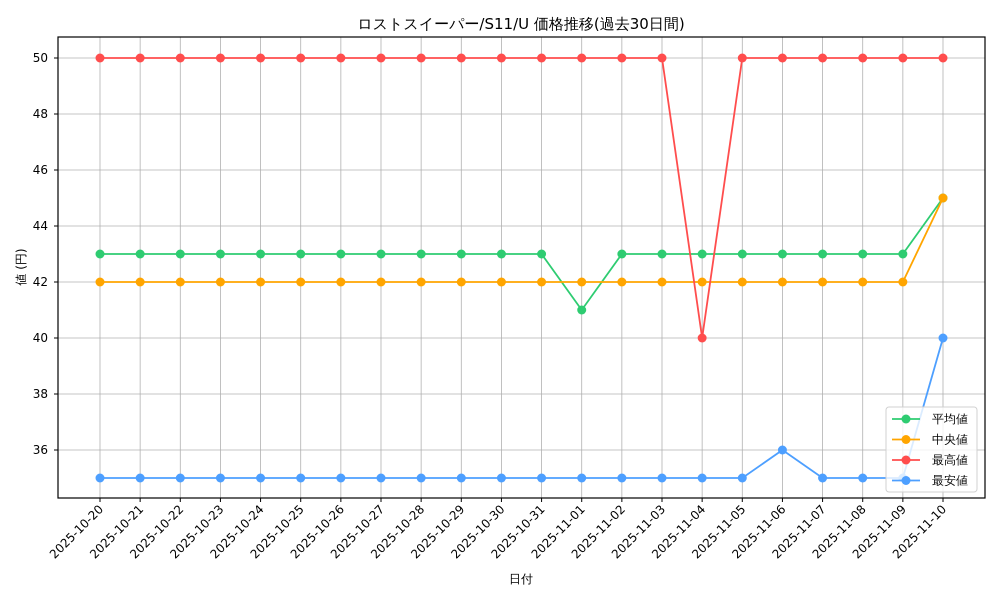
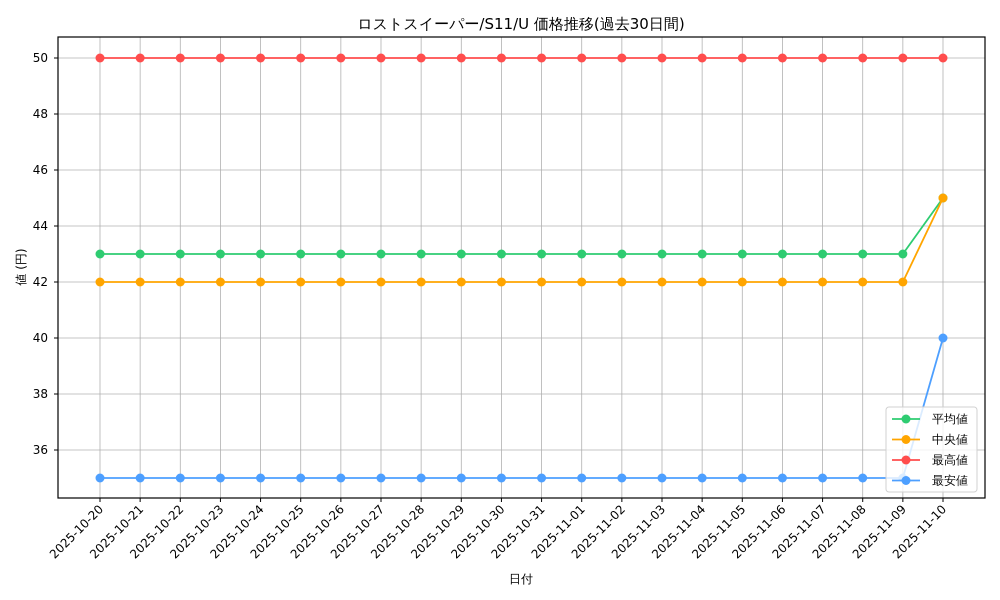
平均値/2025-11-01: 41 -> 43
最高値/2025-11-04: 40 -> 50
最安値/2025-11-06: 36 -> 35
